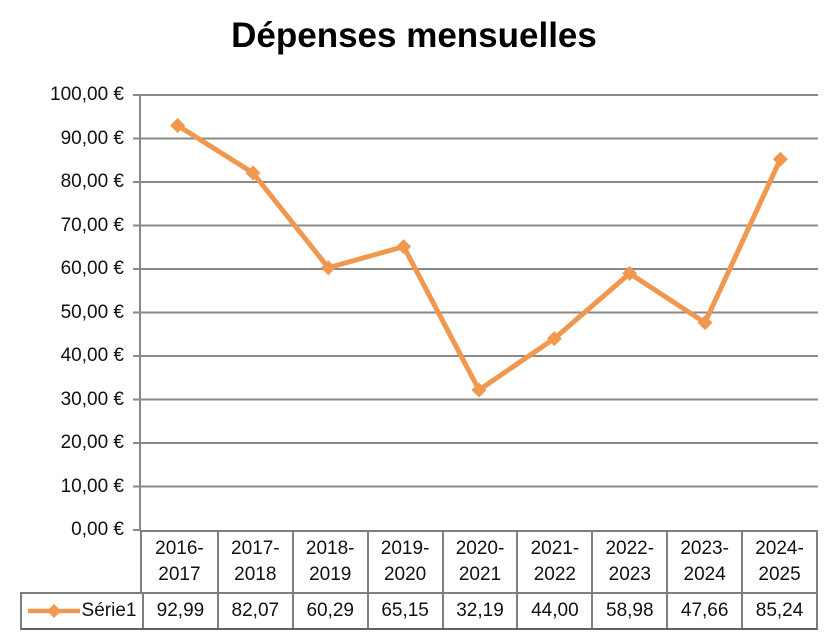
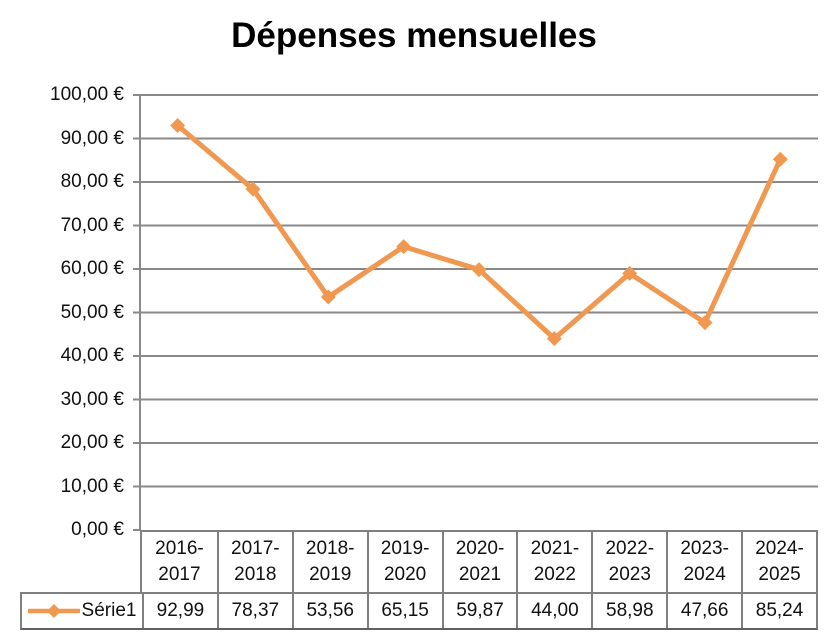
2017-2018: 82,07 -> 78,37
2018-2019: 60,29 -> 53,56
2020-2021: 32,19 -> 59,87
